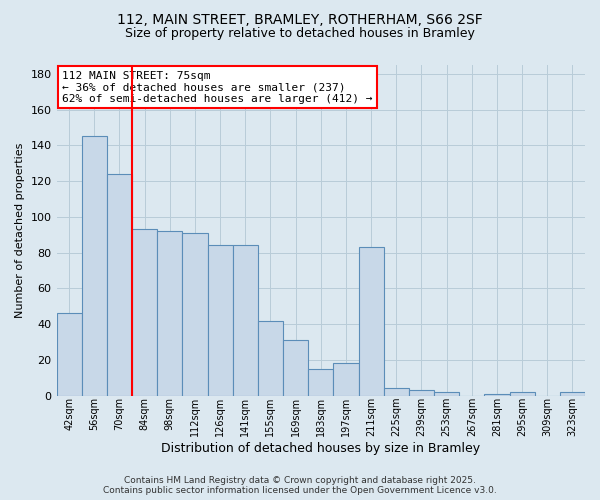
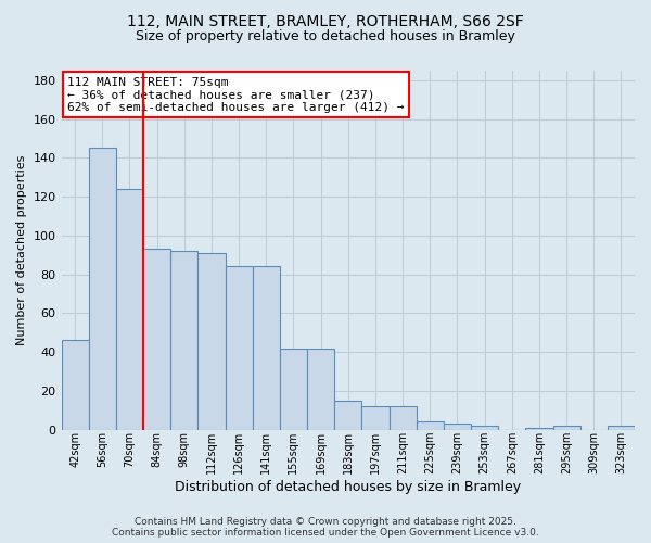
169sqm: 31 -> 42
197sqm: 18 -> 12
211sqm: 83 -> 12
